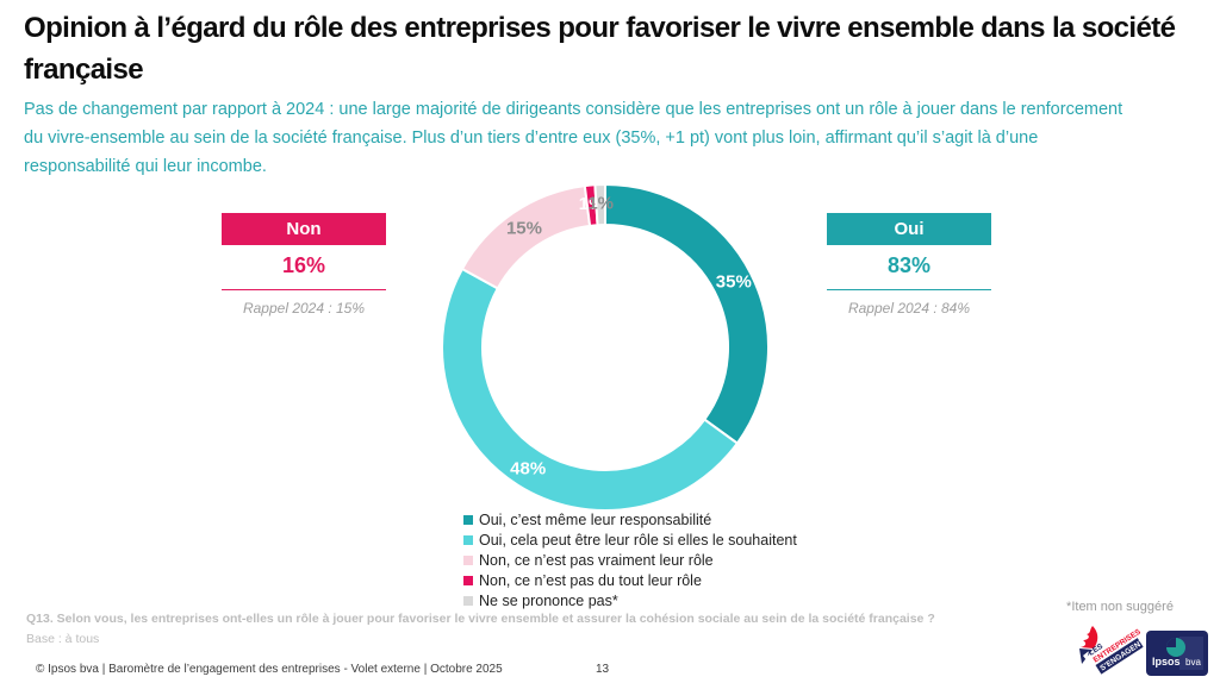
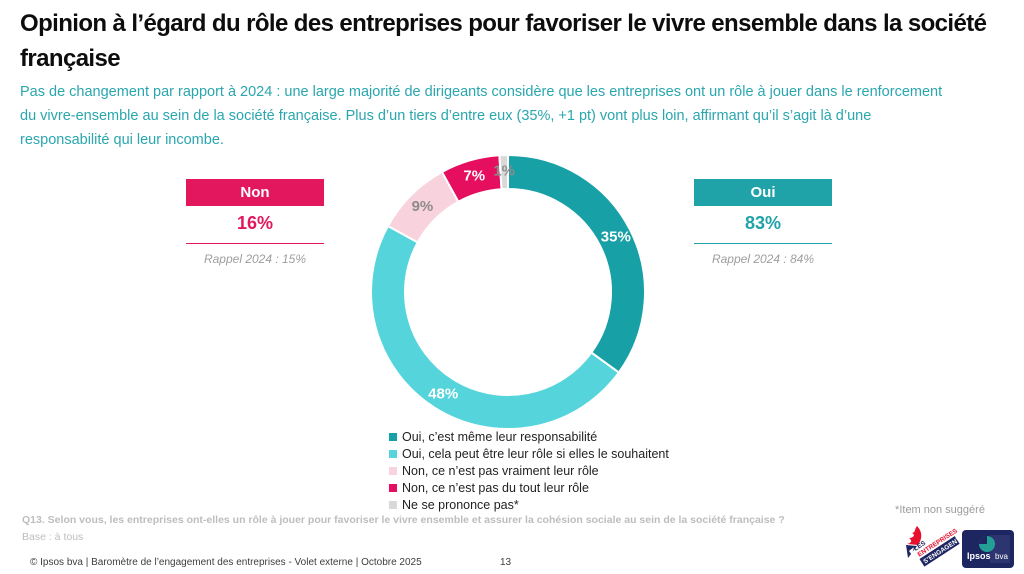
Non, ce n’est pas vraiment leur rôle: 15% -> 9%
Non, ce n’est pas du tout leur rôle: 1% -> 7%
